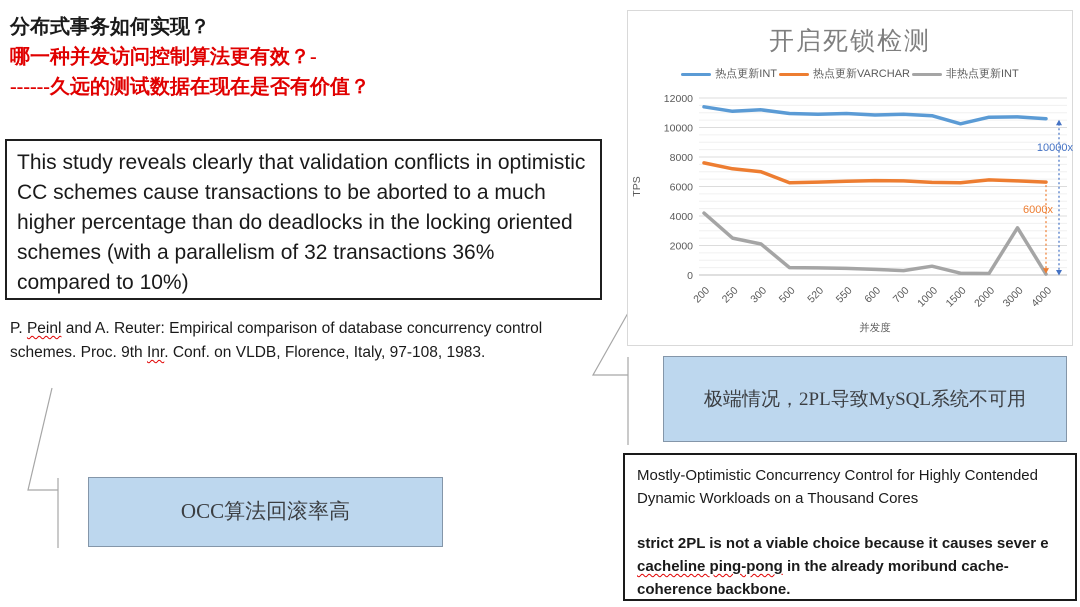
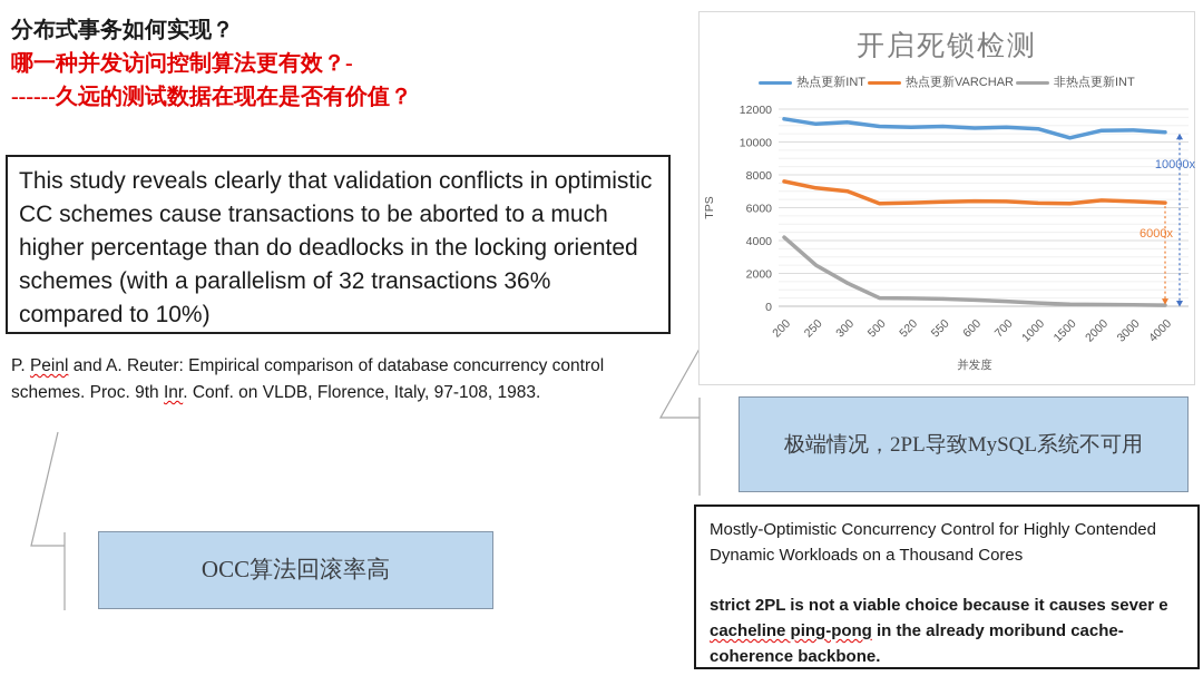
非热点更新INT/300: 2100 -> 1400
非热点更新INT/1000: 600 -> 200
非热点更新INT/3000: 3200 -> 100
